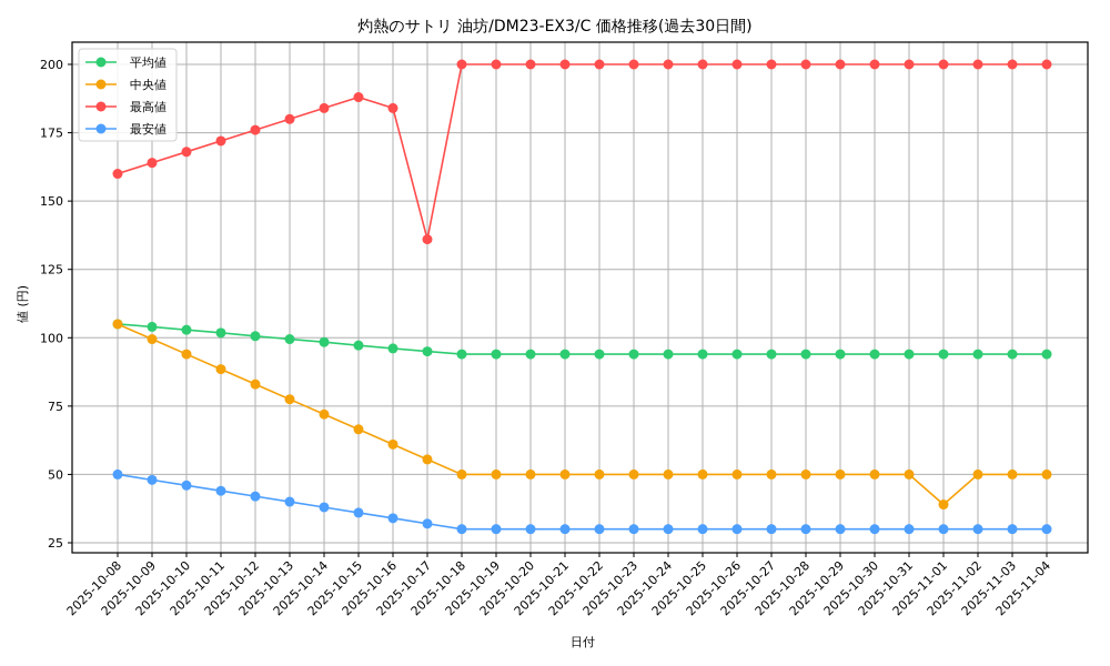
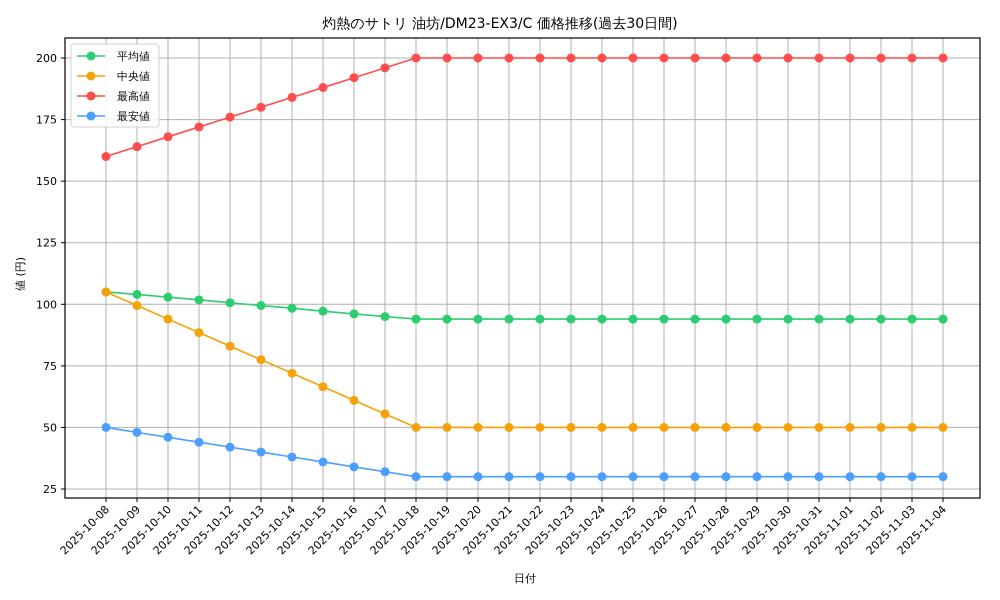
最高値/2025-10-16: 184 -> 192
最高値/2025-10-17: 136 -> 196
中央値/2025-11-01: 39 -> 50
